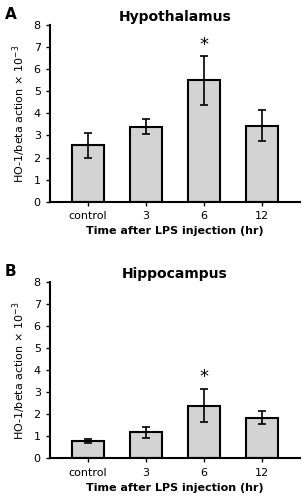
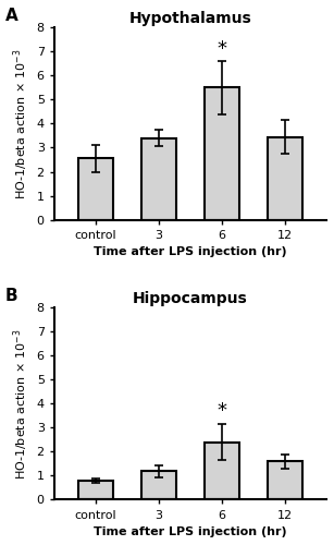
Hippocampus/12: 1.85 -> 1.60
